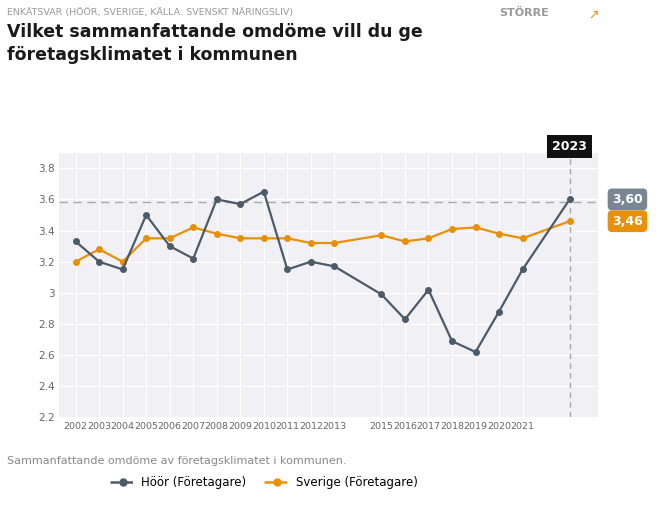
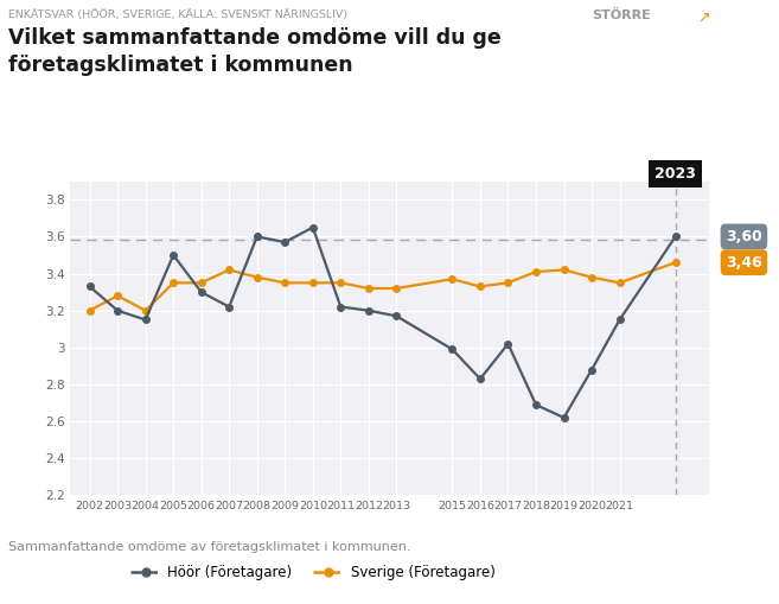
Höör (Företagare)/2011: 3.15 -> 3.22
